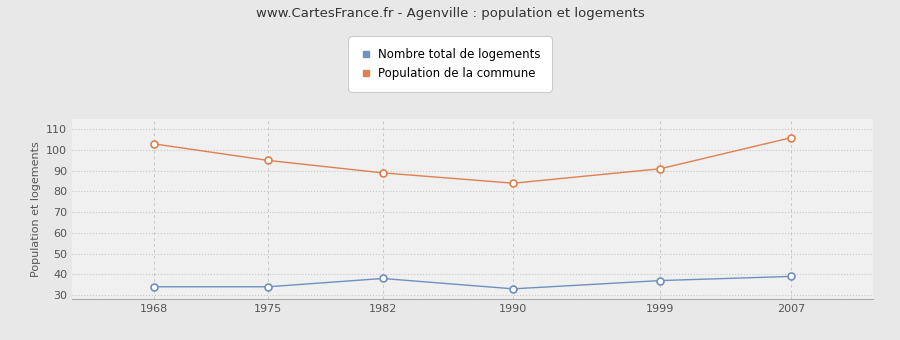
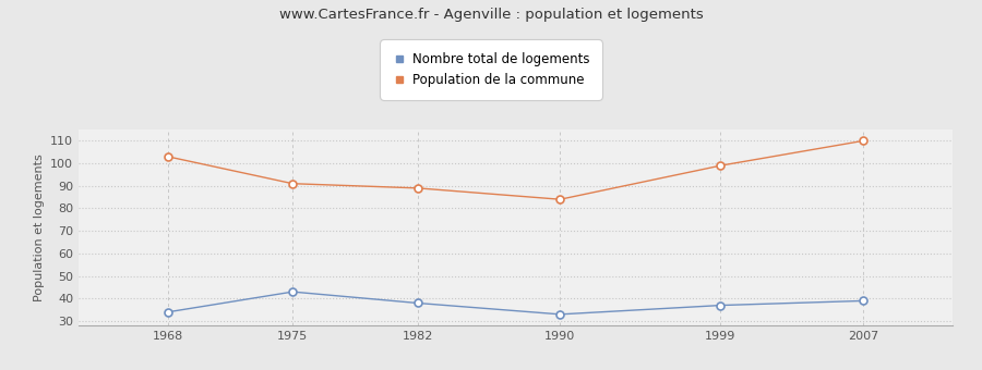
Nombre total de logements/1975: 34 -> 43
Population de la commune/1975: 95 -> 91
Population de la commune/1999: 91 -> 99
Population de la commune/2007: 106 -> 110
